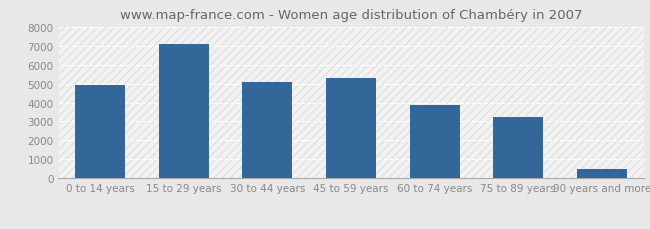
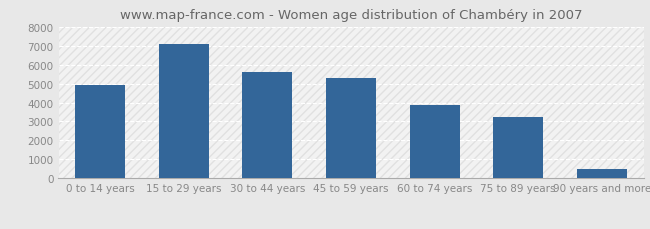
30 to 44 years: 5100 -> 5600
